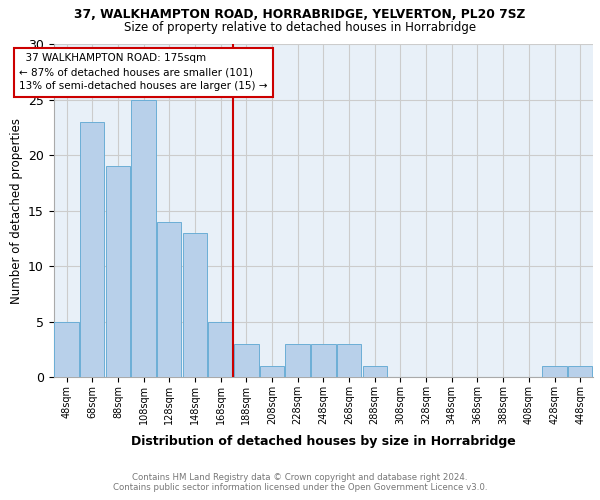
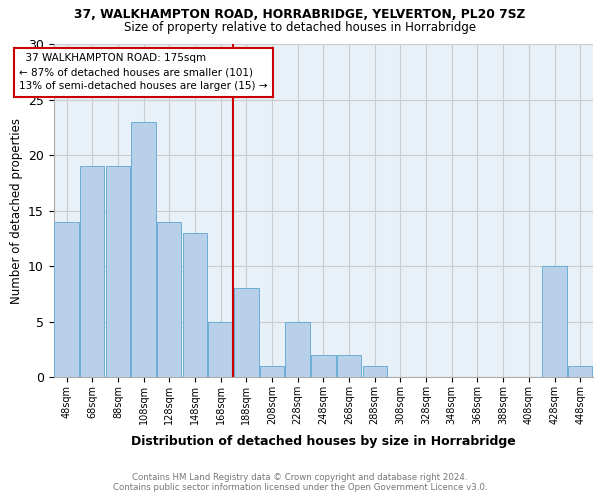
48sqm: 5 -> 14
68sqm: 23 -> 19
108sqm: 25 -> 23
188sqm: 3 -> 8
228sqm: 3 -> 5
248sqm: 3 -> 2
268sqm: 3 -> 2
428sqm: 1 -> 10
